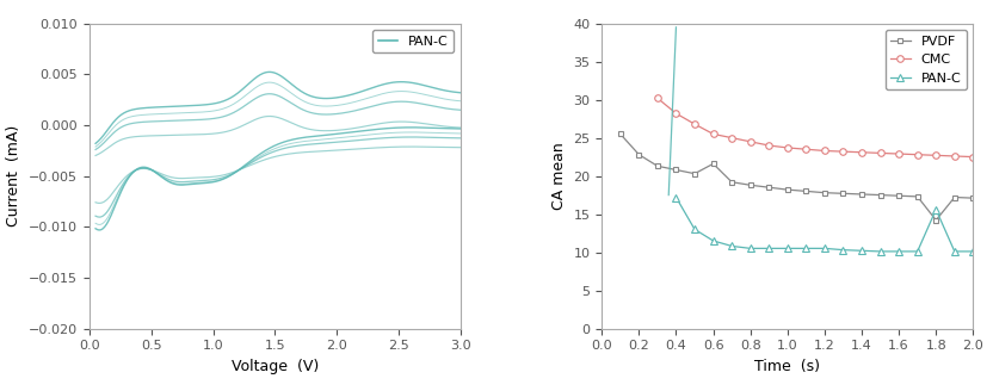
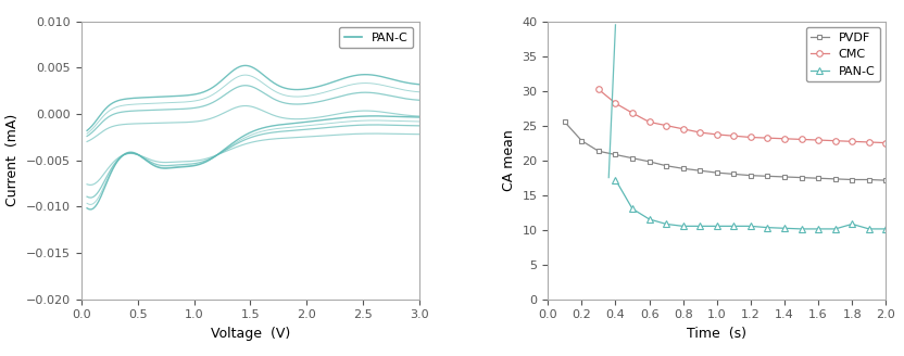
PVDF/0.6: 21.6 -> 19.8
PVDF/1.8: 14.2 -> 17.2
PAN-C/1.8: 15.6 -> 10.8
